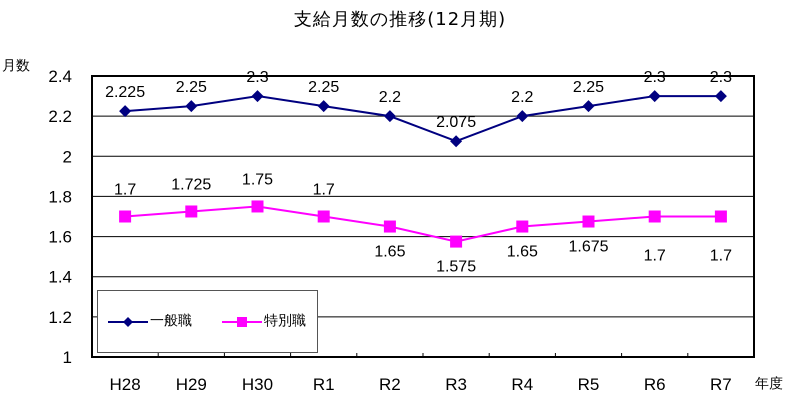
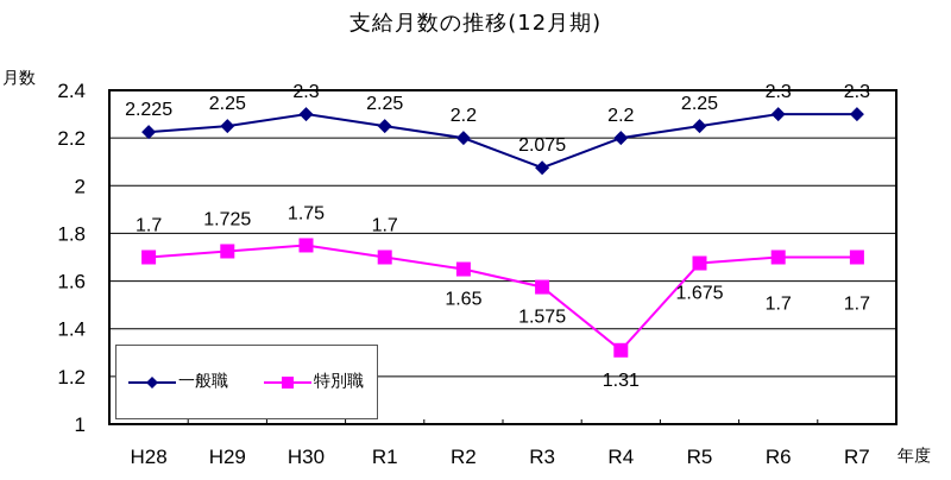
特別職/R4: 1.65 -> 1.31
